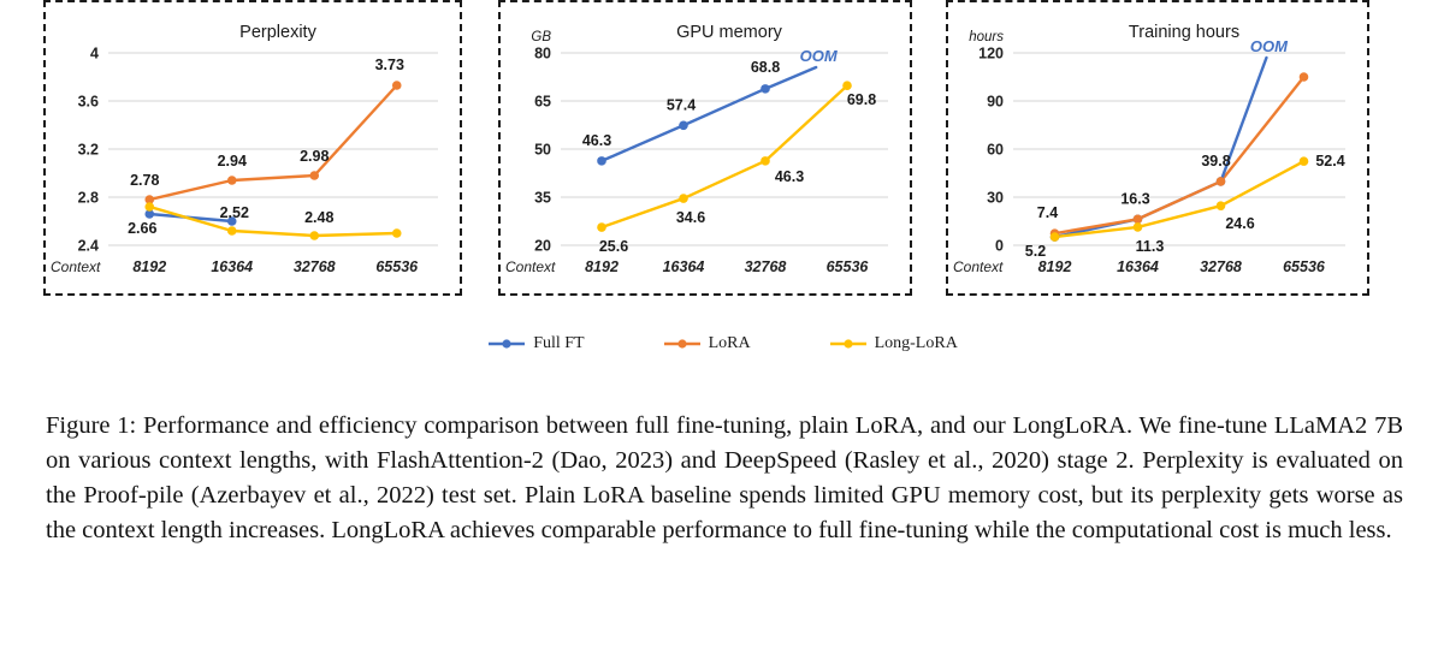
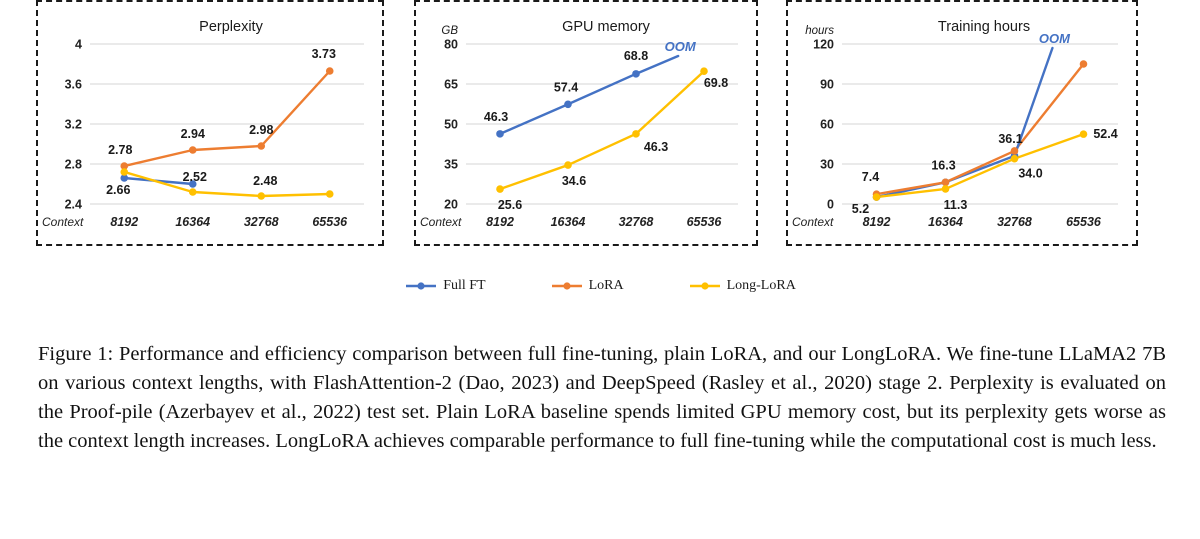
Training hours/Full FT/32768: 39.8 -> 36.1
Training hours/Long-LoRA/32768: 24.6 -> 34.0
